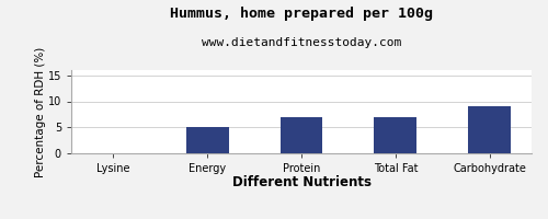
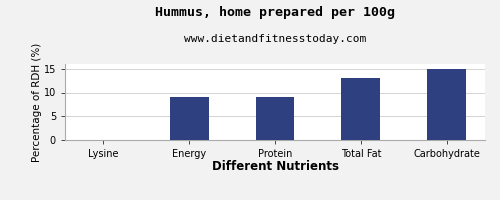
Energy: 5 -> 9
Protein: 7 -> 9
Total Fat: 7 -> 13
Carbohydrate: 9 -> 15
